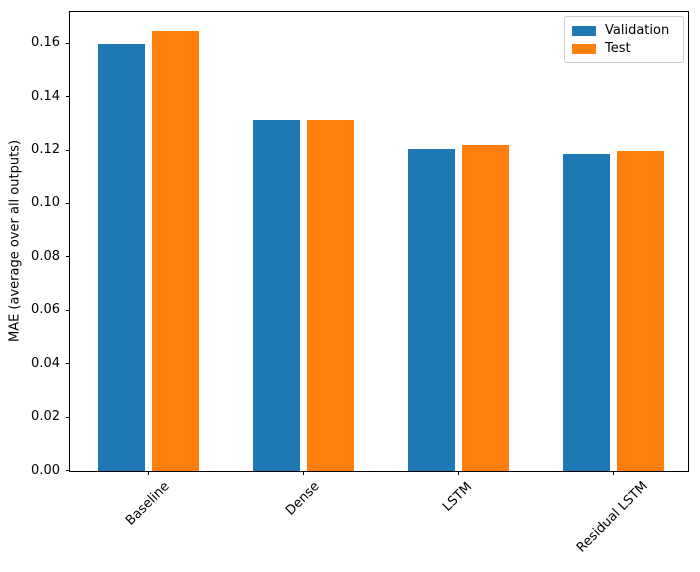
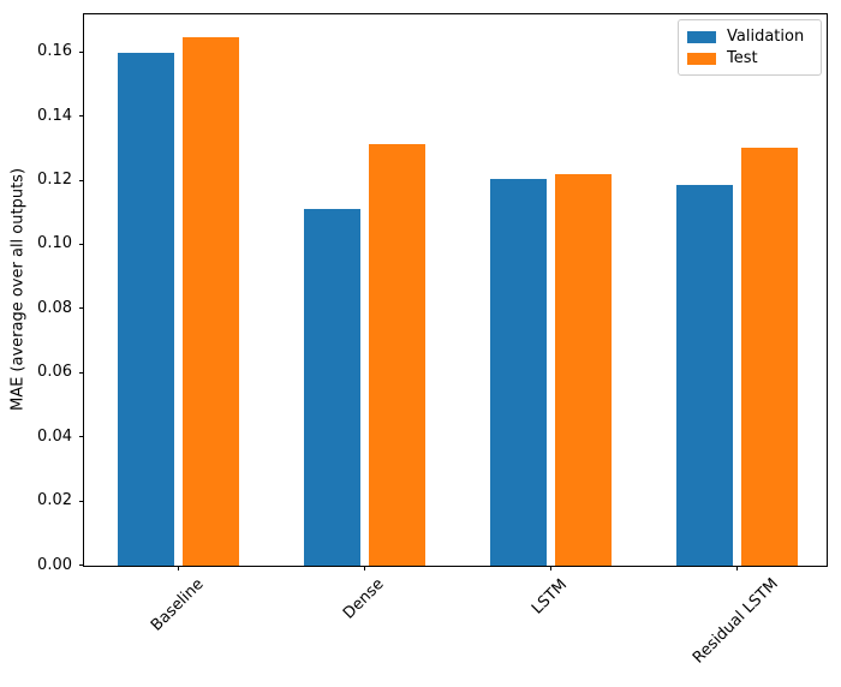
Validation/Dense: 0.131 -> 0.111
Test/Residual LSTM: 0.120 -> 0.130
